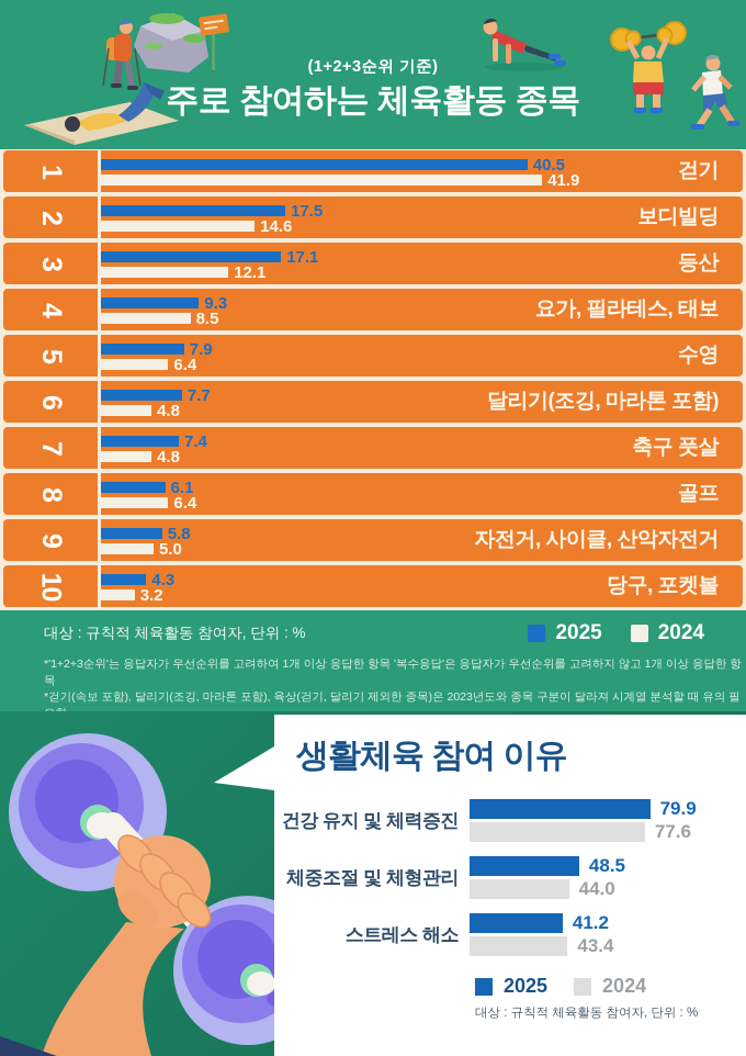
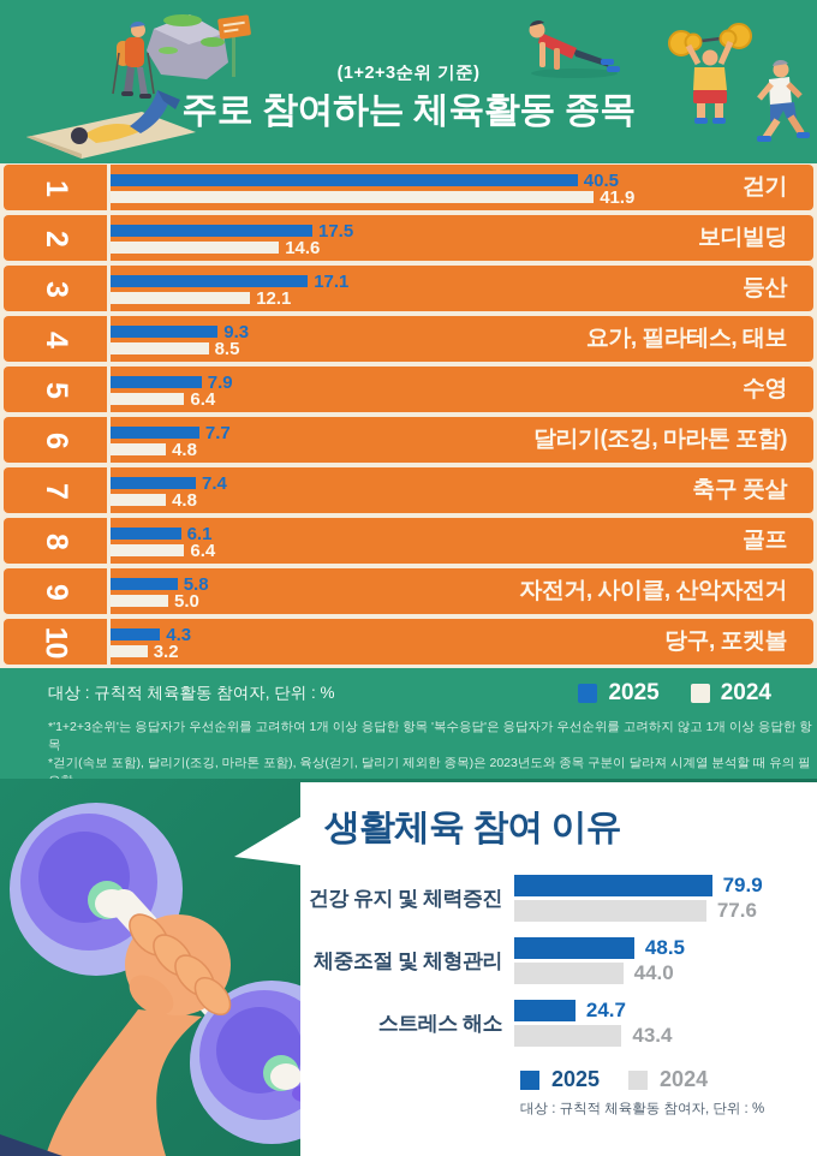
생활체육 참여 이유/2025/스트레스 해소: 41.2 -> 24.7
